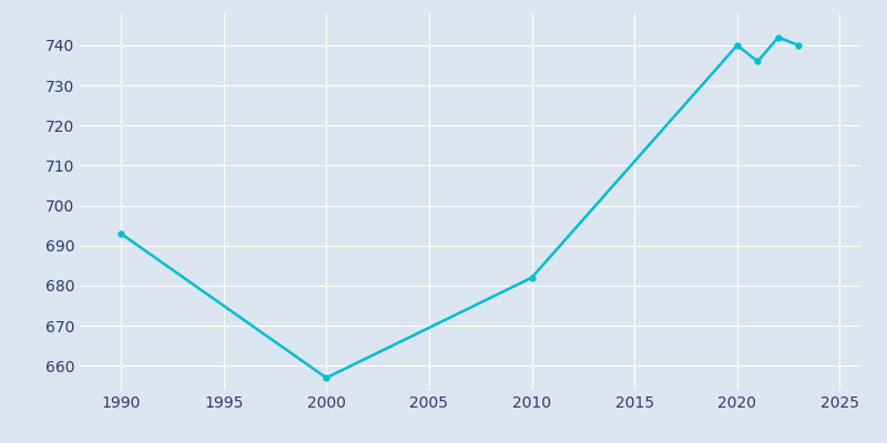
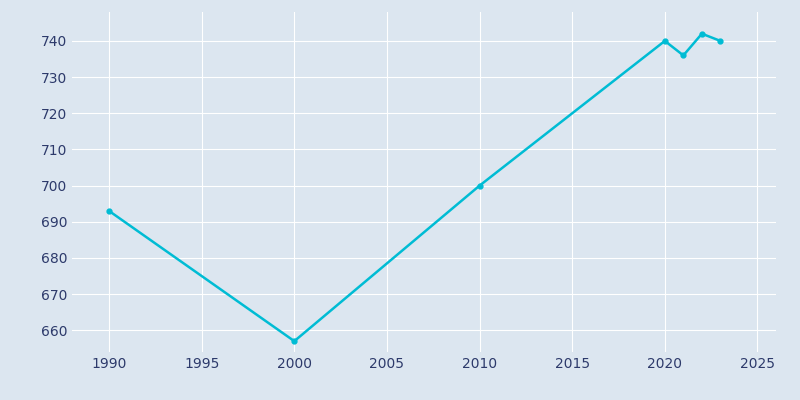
2010: 682 -> 700
